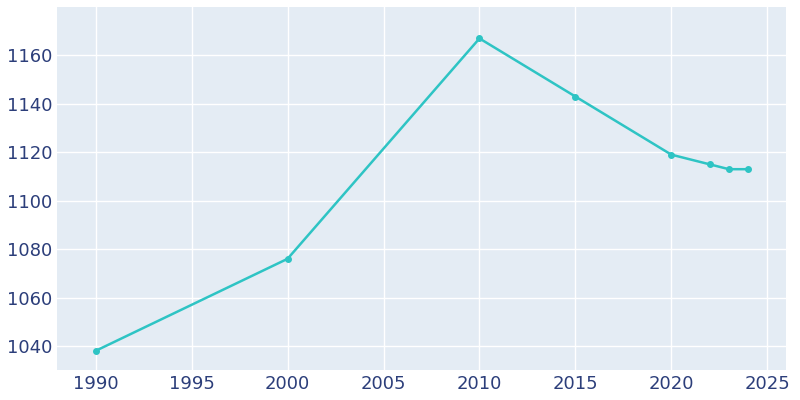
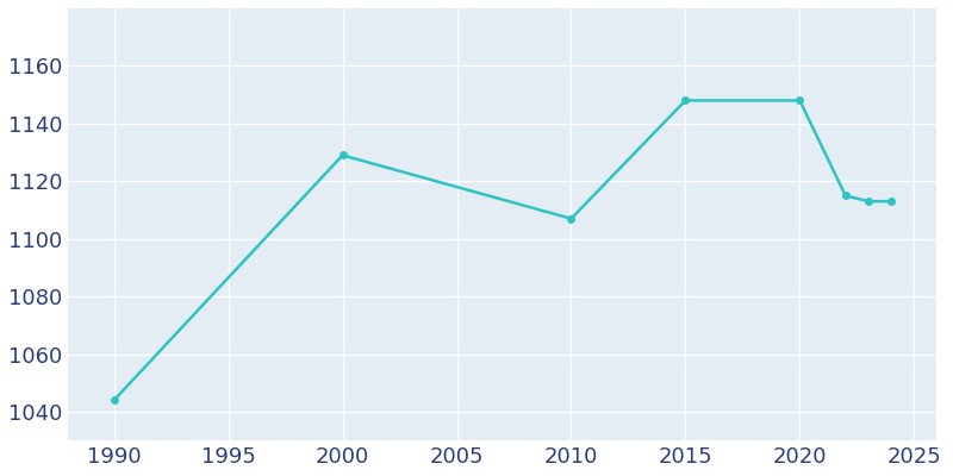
1990: 1038 -> 1044
2000: 1076 -> 1129
2010: 1167 -> 1107
2015: 1143 -> 1148
2020: 1119 -> 1148
